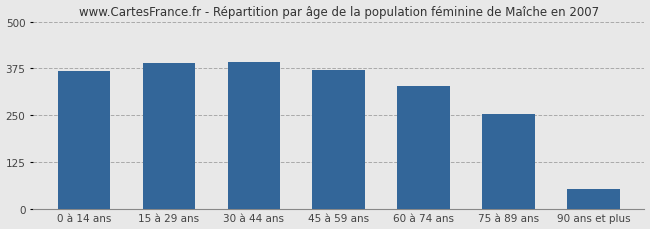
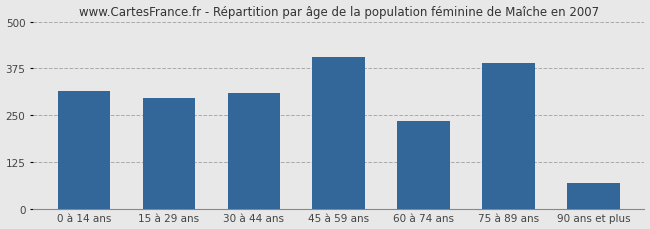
0 à 14 ans: 368 -> 315
15 à 29 ans: 390 -> 295
30 à 44 ans: 393 -> 310
45 à 59 ans: 372 -> 405
60 à 74 ans: 327 -> 235
75 à 89 ans: 255 -> 390
90 ans et plus: 55 -> 70
